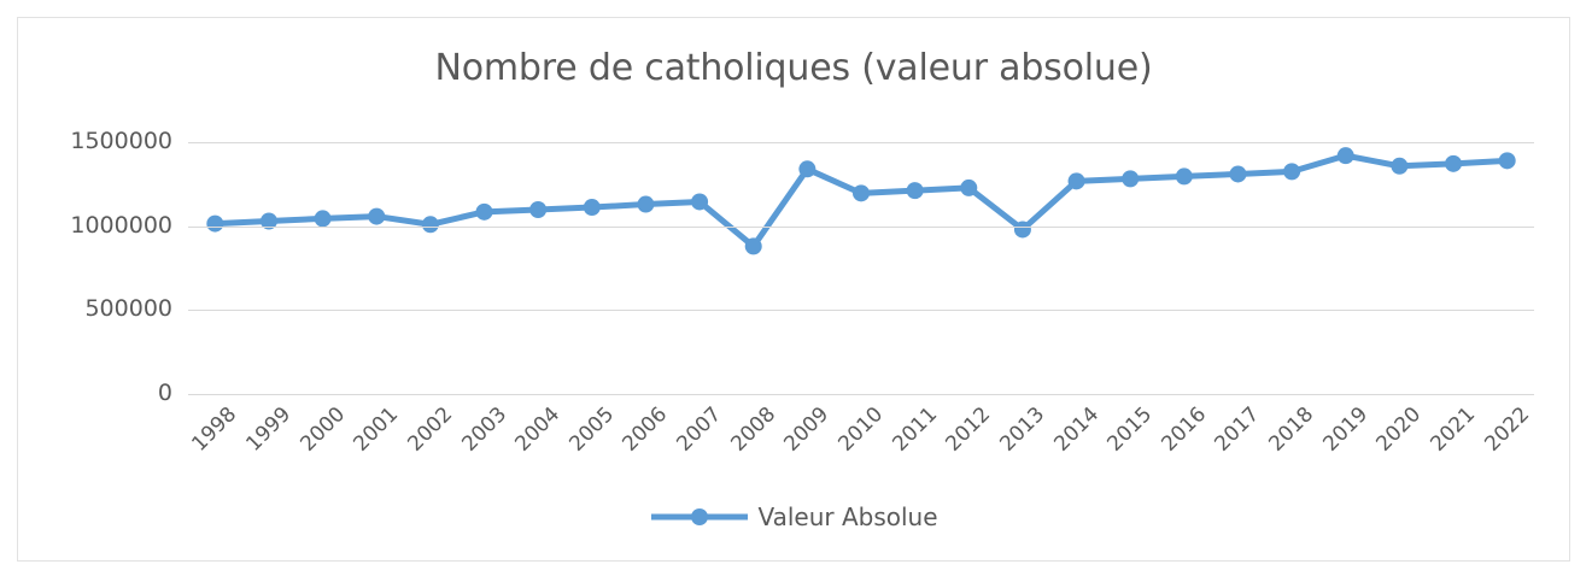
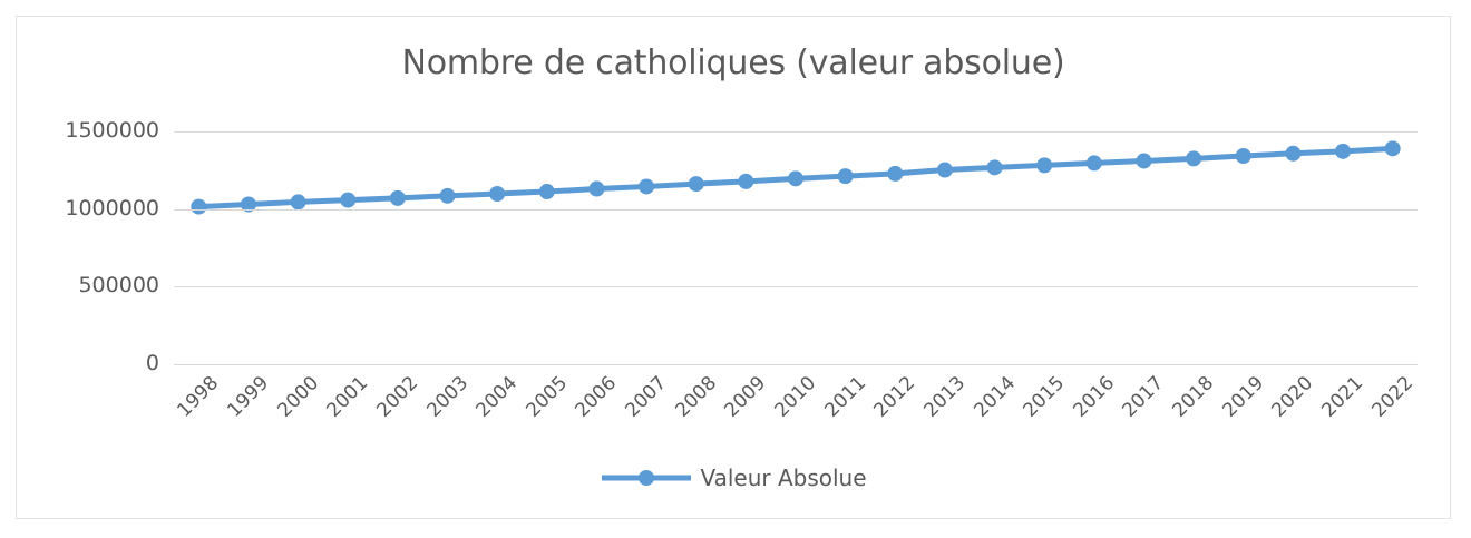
2002: 1010000 -> 1070000
2008: 880000 -> 1160000
2009: 1340000 -> 1180000
2013: 980000 -> 1250000
2019: 1420000 -> 1340000
